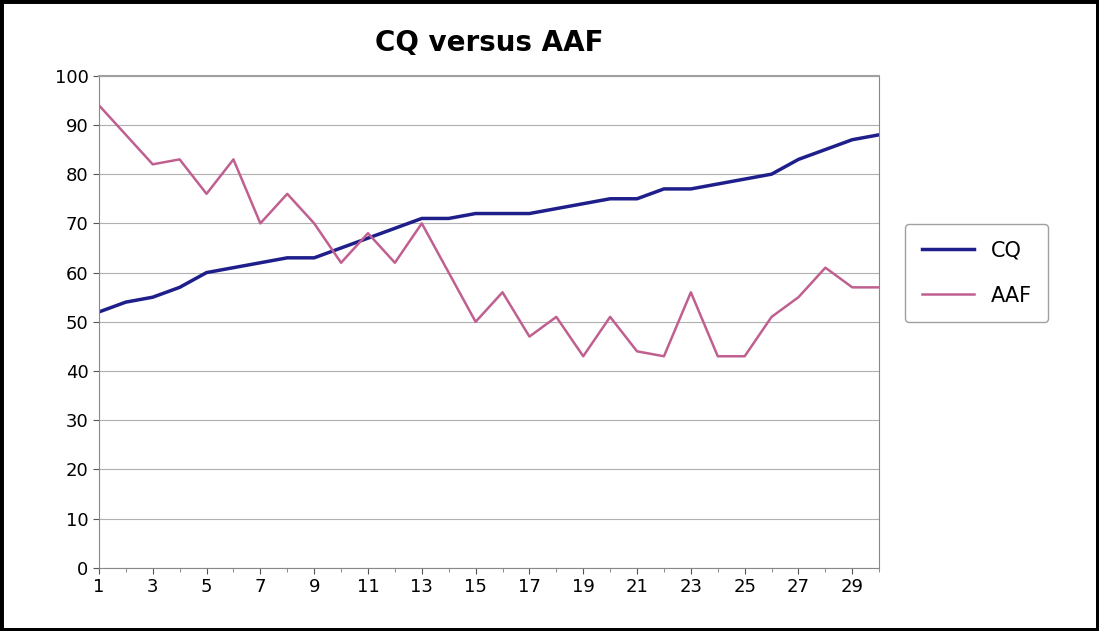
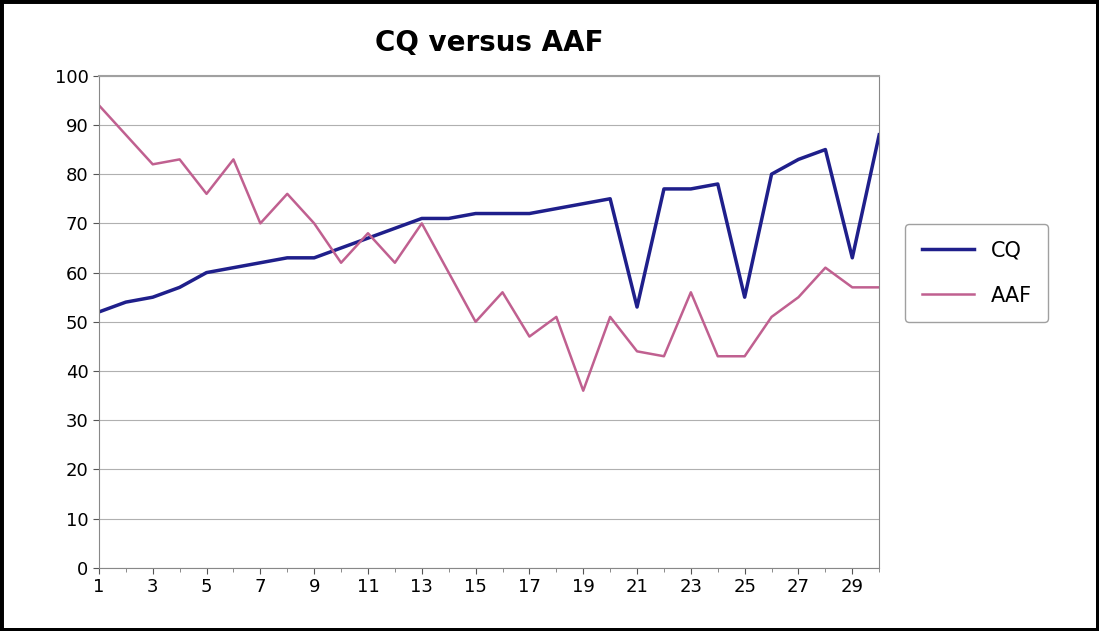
AAF/19: 43 -> 36
CQ/21: 75 -> 53
CQ/25: 79 -> 55
CQ/29: 87 -> 63
